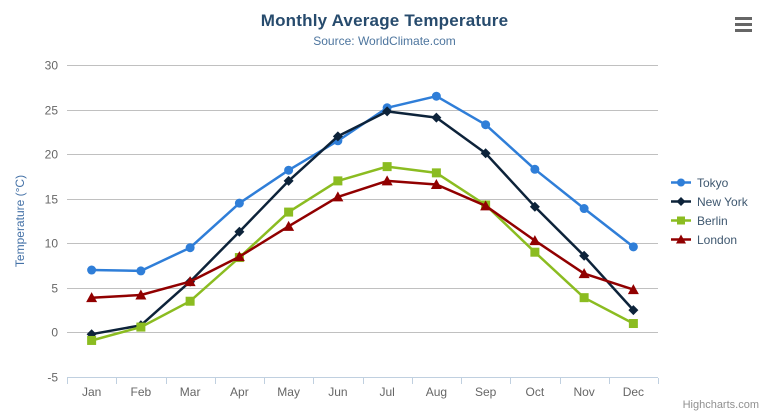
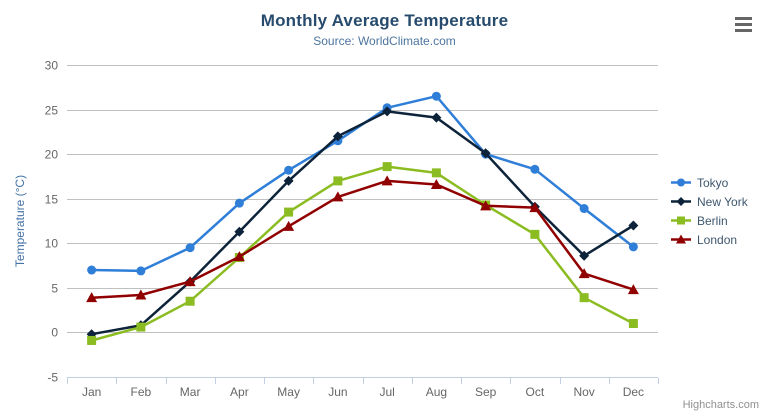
Tokyo/Sep: 23 -> 20
Berlin/Oct: 9 -> 11
London/Oct: 10 -> 14
New York/Dec: 2 -> 12
